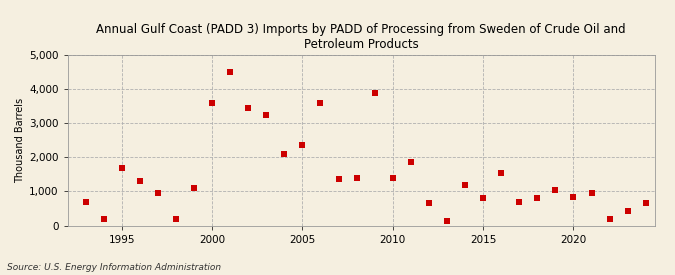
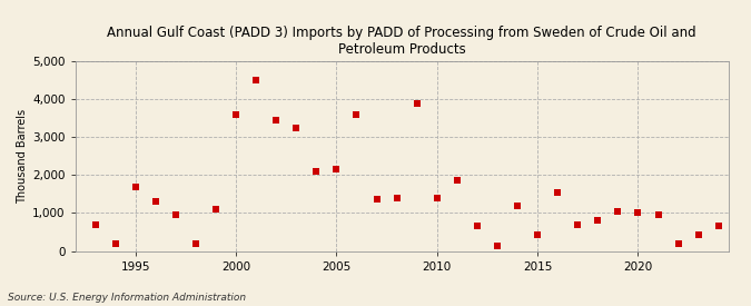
2005: 2,350 -> 2,150
2015: 800 -> 420
2020: 850 -> 1,000
